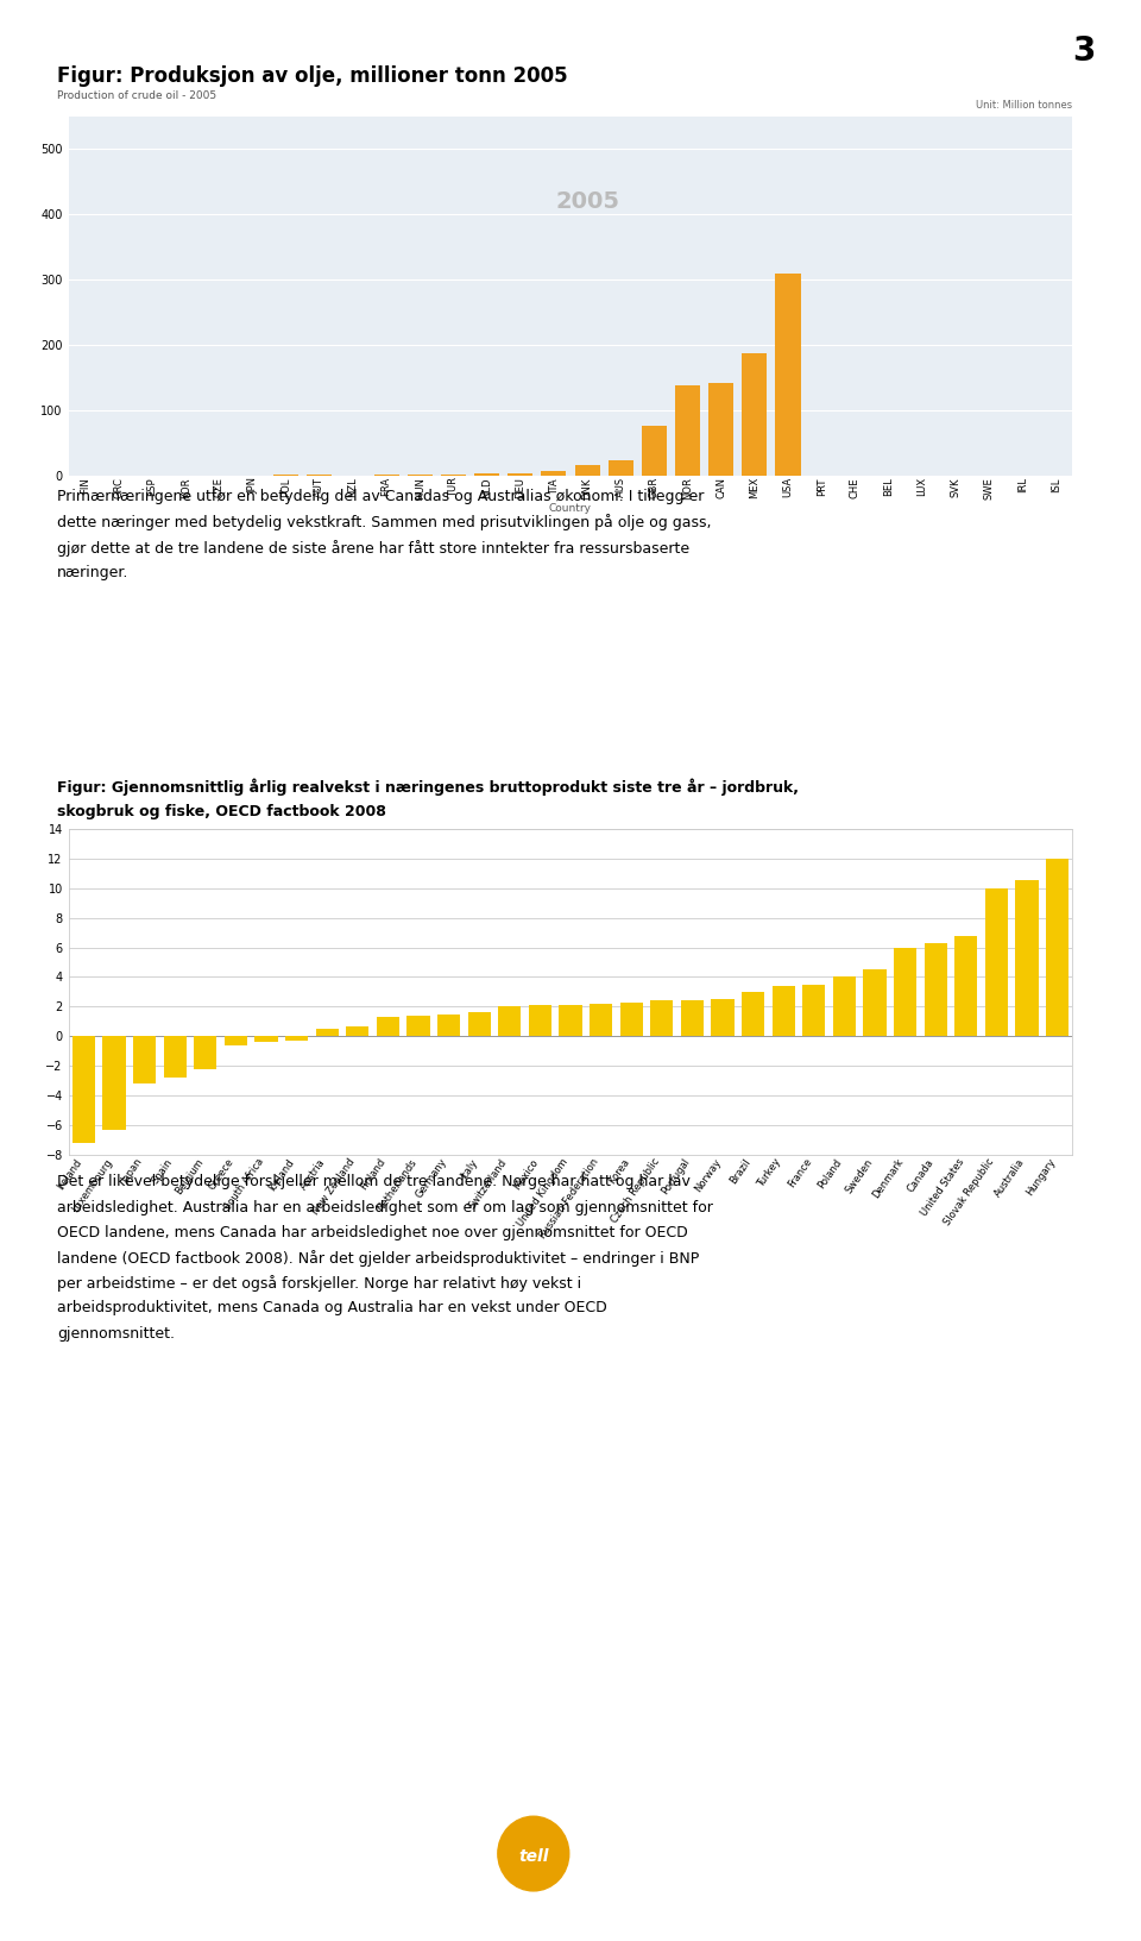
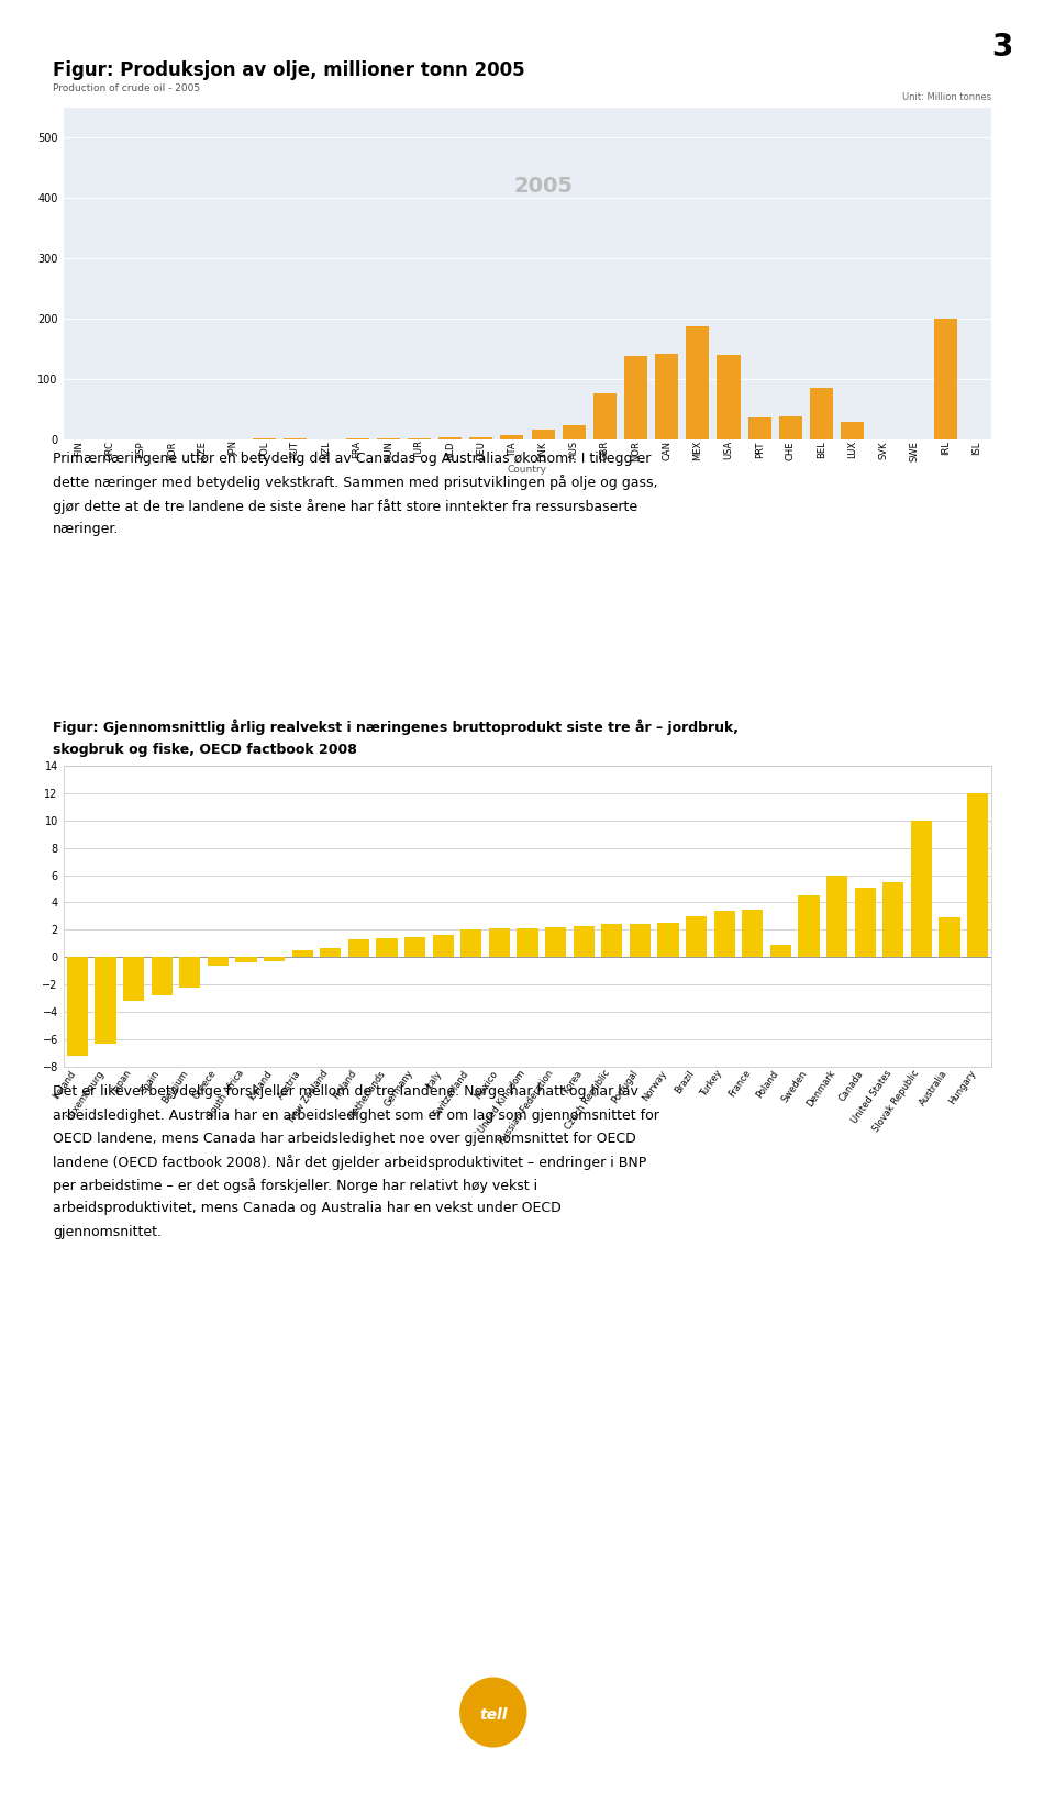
USA: 310 -> 140
PRT: 0 -> 36
CHE: 0 -> 38
BEL: 0 -> 86
LUX: 0 -> 28
IRL: 0 -> 200
Poland: 4.0 -> 0.9
Canada: 6.3 -> 5.1
United States: 6.8 -> 5.5
Australia: 10.5 -> 2.9
